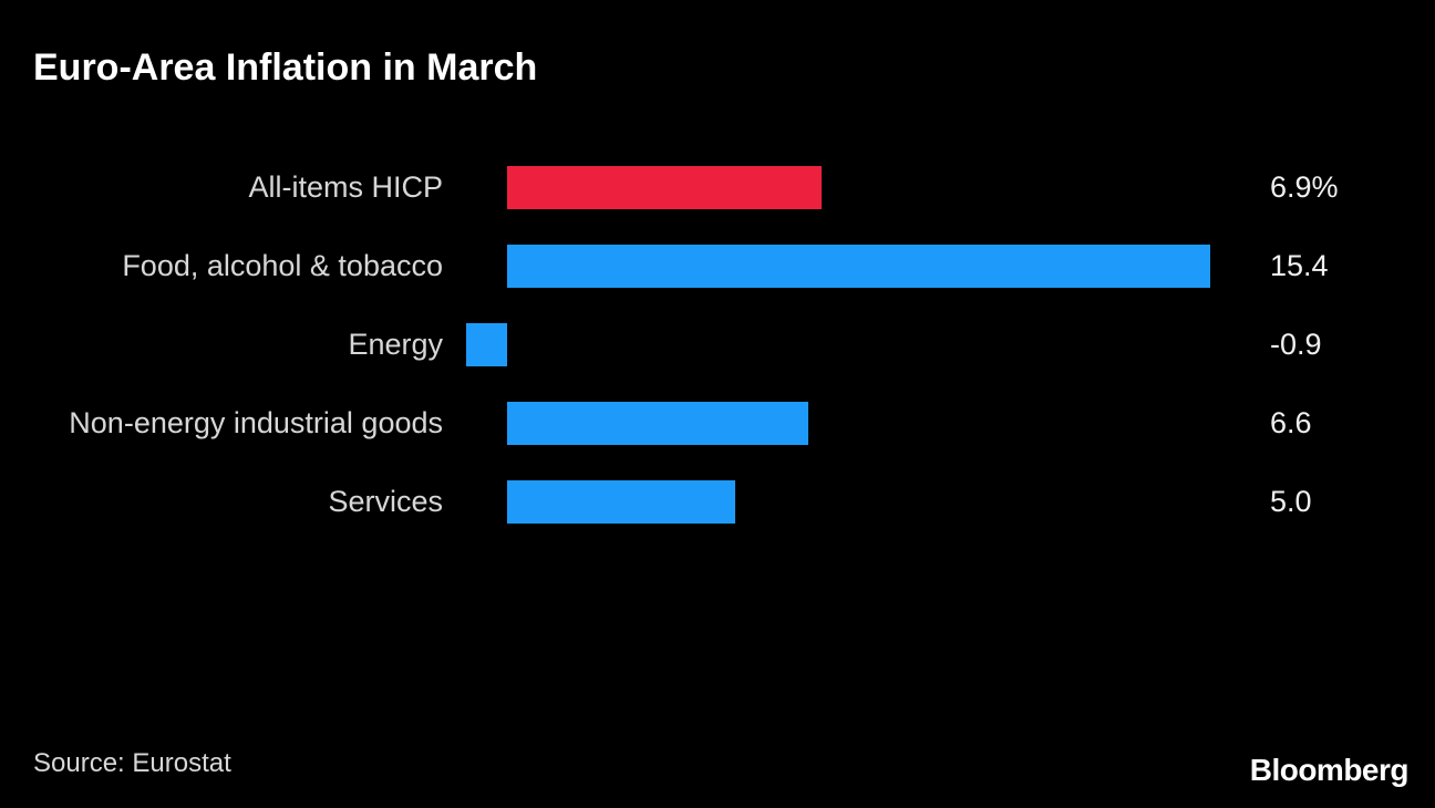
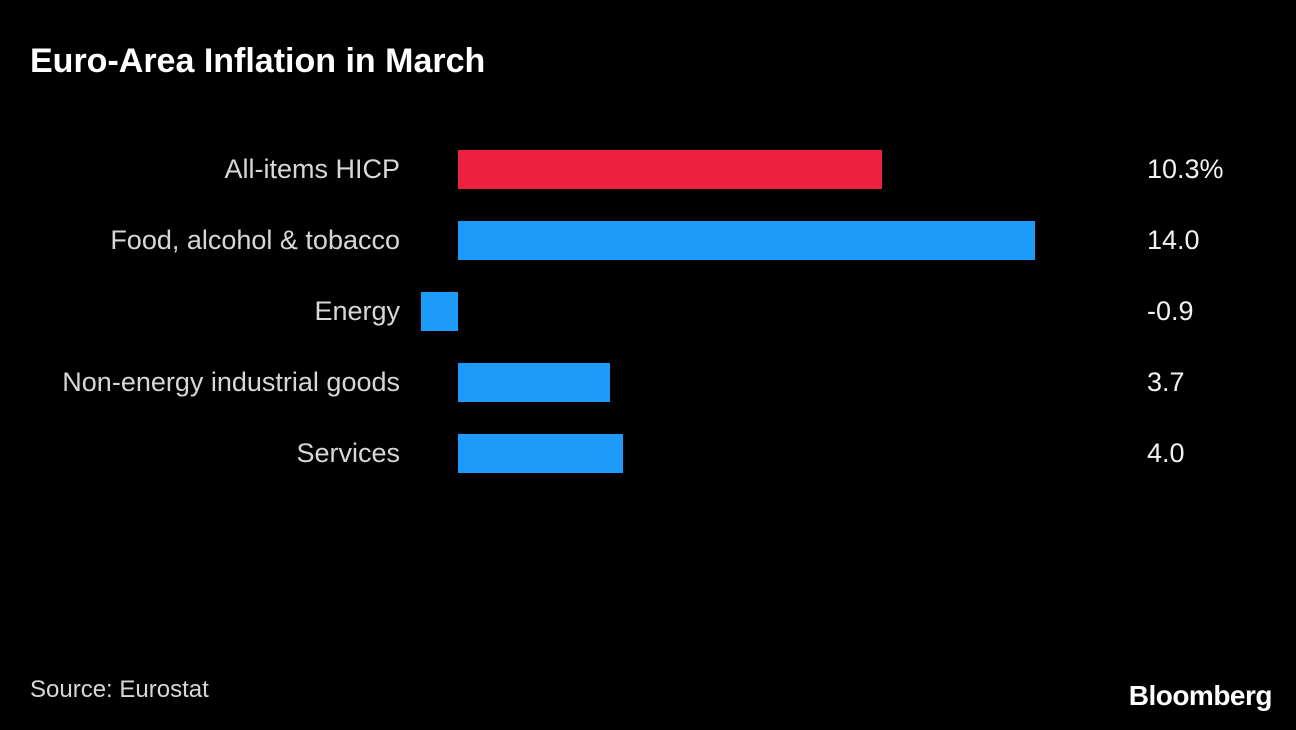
All-items HICP: 6.9% -> 10.3%
Food, alcohol & tobacco: 15.4 -> 14.0
Non-energy industrial goods: 6.6 -> 3.7
Services: 5.0 -> 4.0
